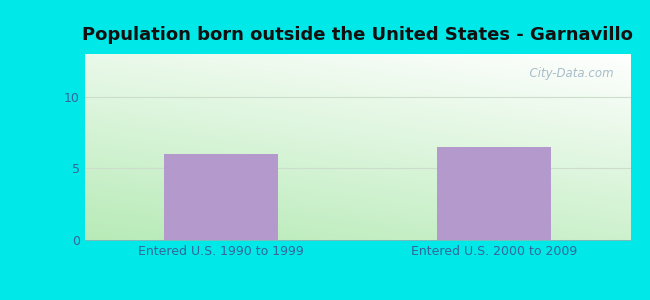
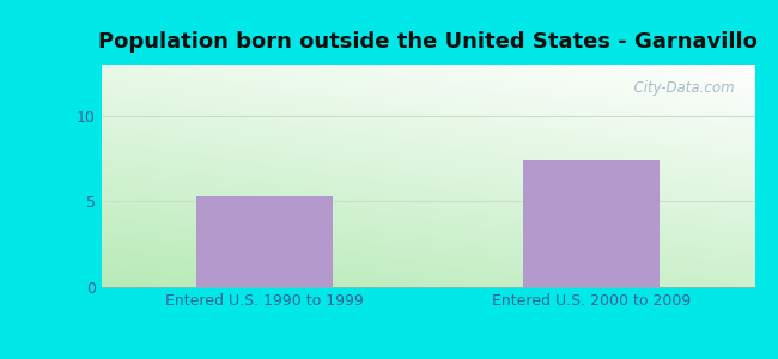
Entered U.S. 1990 to 1999: 6.0 -> 5.3
Entered U.S. 2000 to 2009: 6.5 -> 7.4
